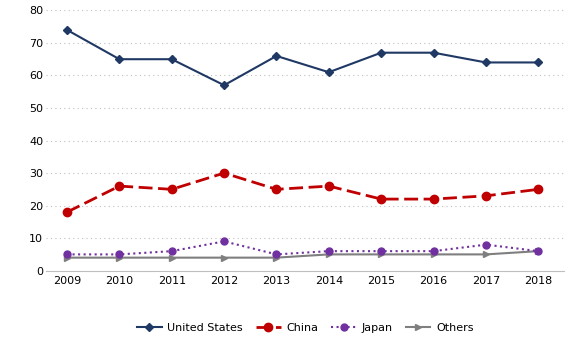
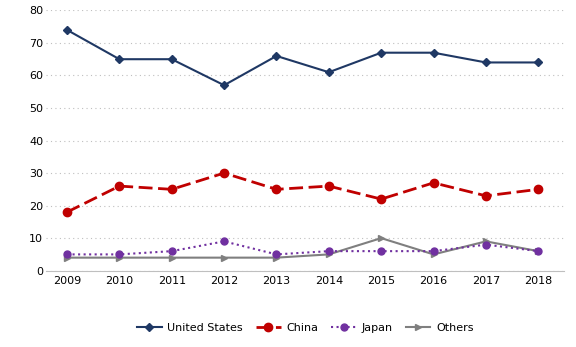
Others/2015: 5 -> 10
China/2016: 22 -> 27
Others/2017: 5 -> 9
